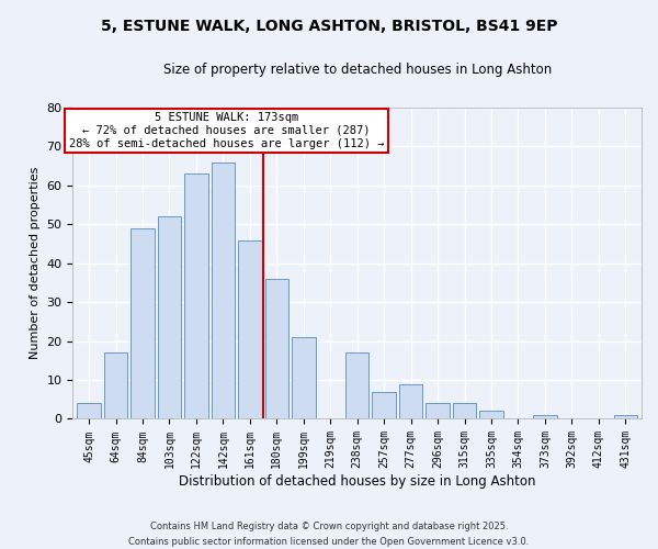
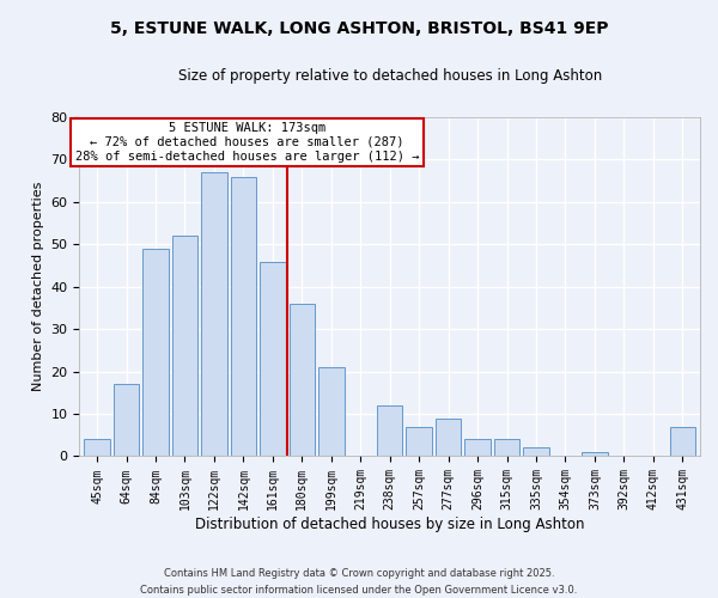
122sqm: 63 -> 67
238sqm: 17 -> 12
431sqm: 1 -> 7
